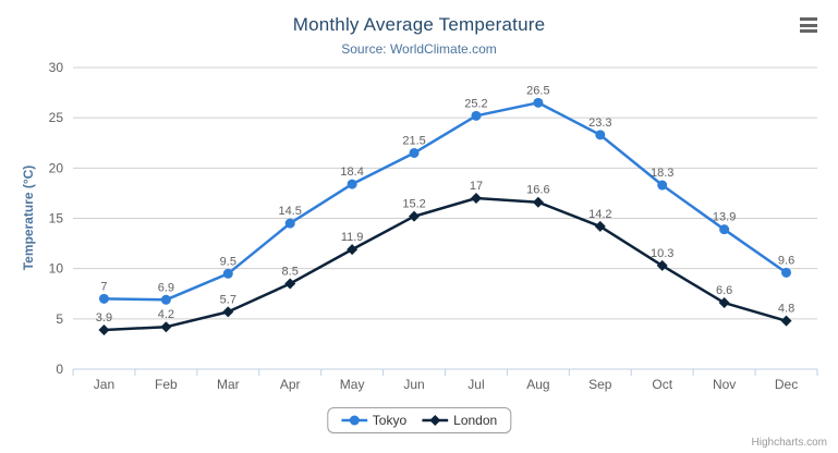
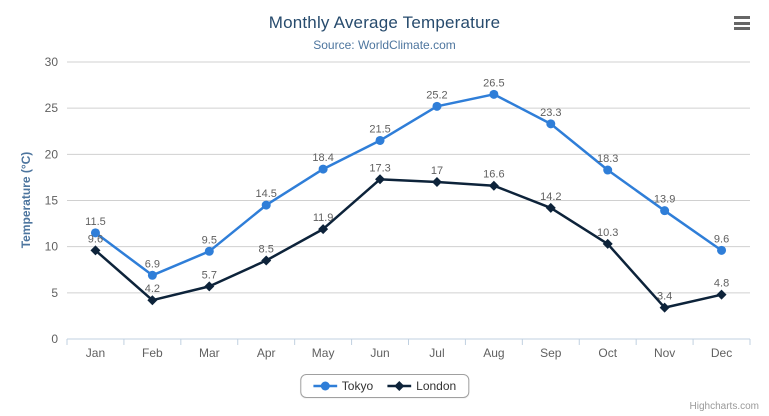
Tokyo/Jan: 7 -> 11.5
London/Jan: 3.9 -> 9.6
London/Jun: 15.2 -> 17.3
London/Nov: 6.6 -> 3.4
